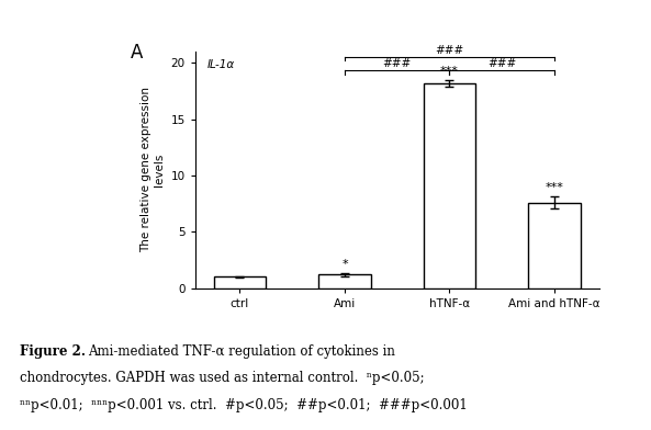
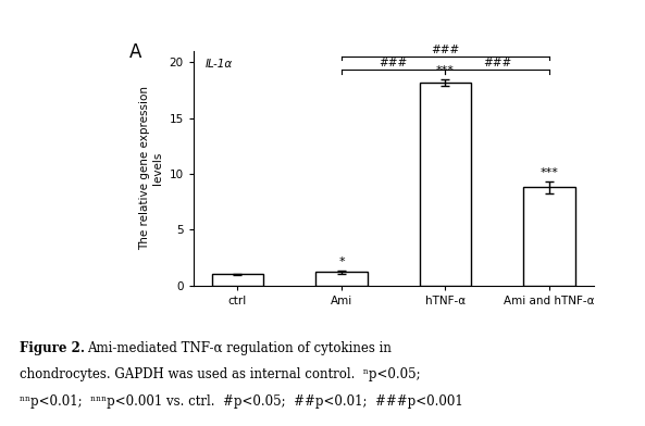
Ami and hTNF-α: 7.6 -> 8.8
